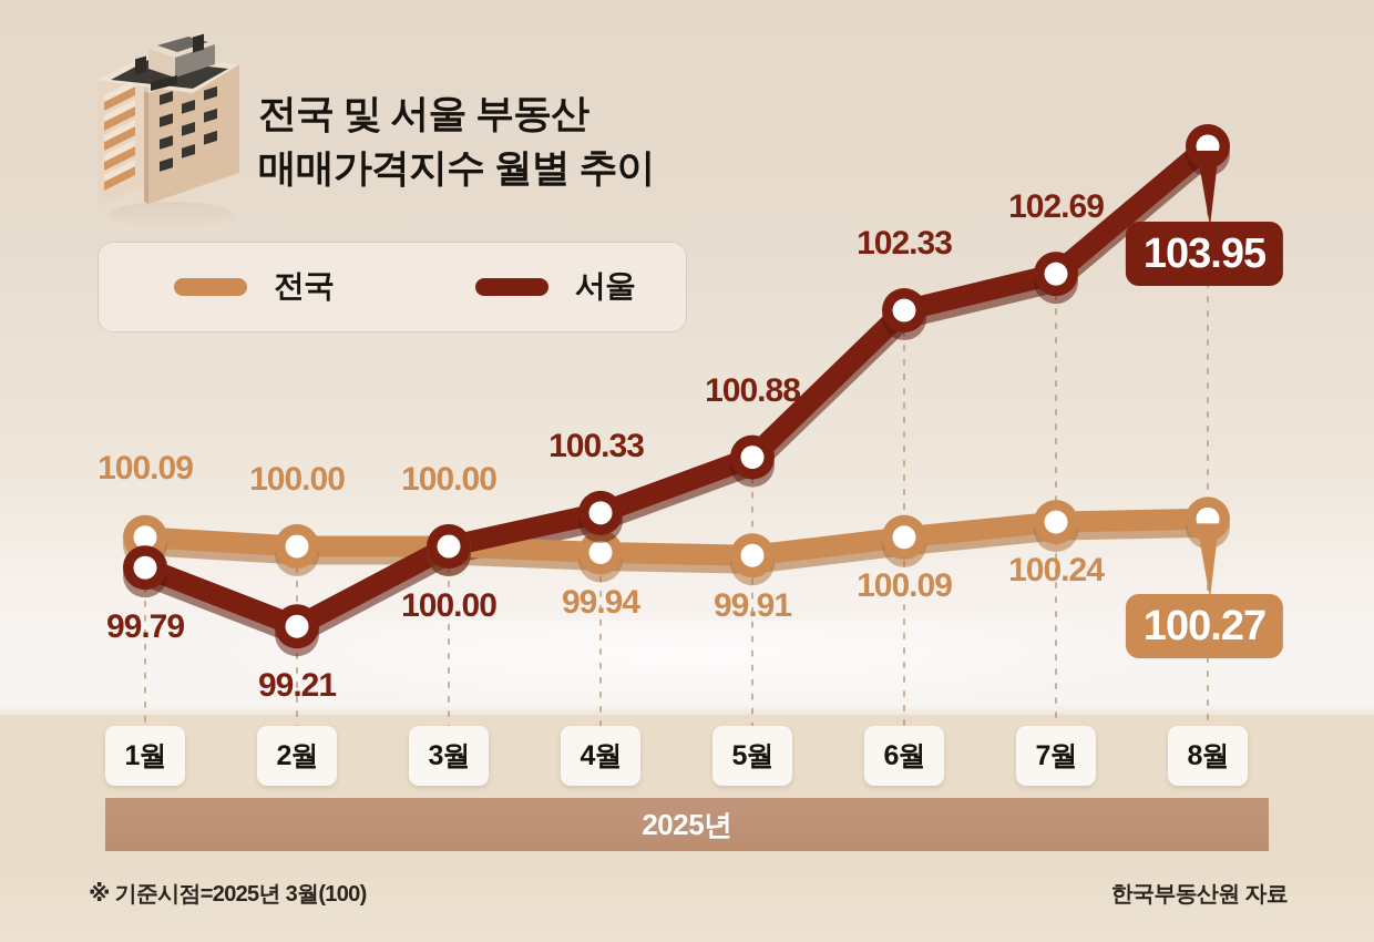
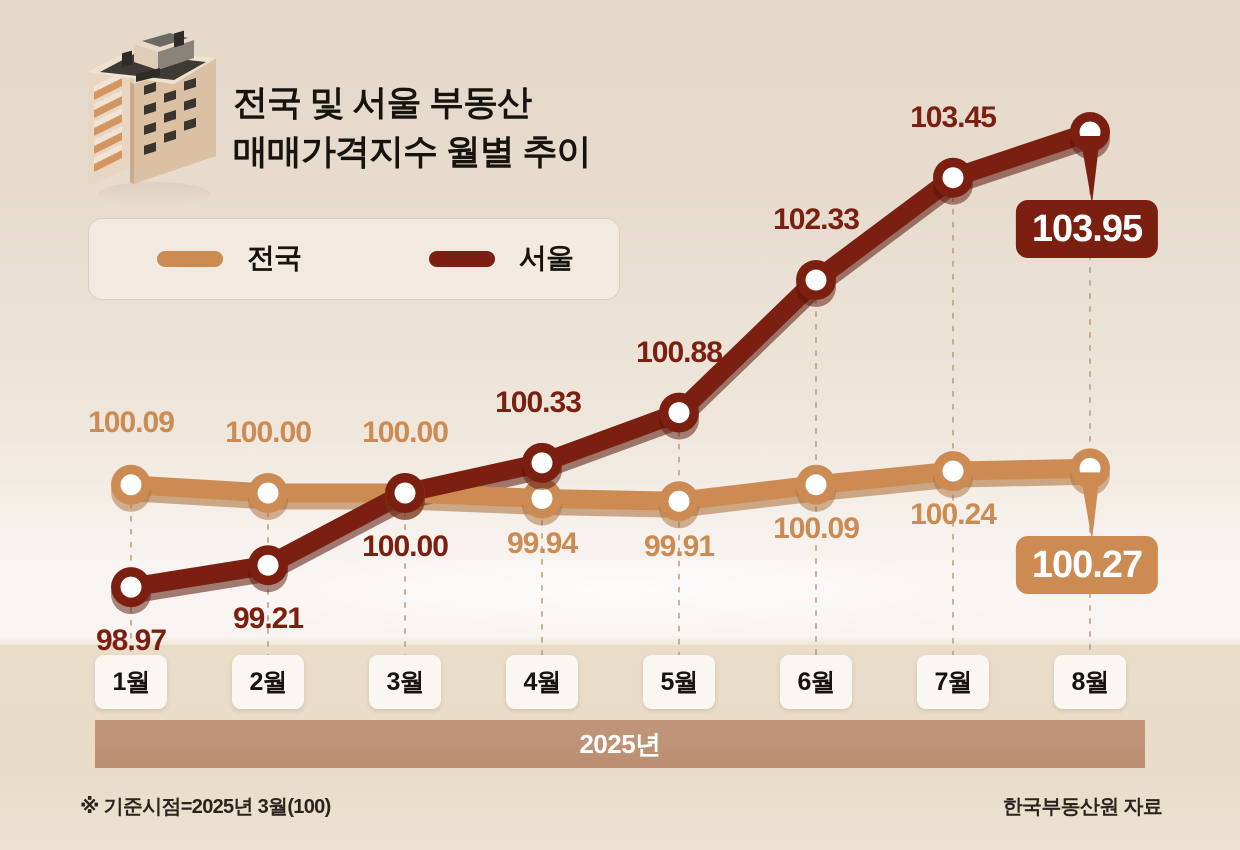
서울/1월: 99.79 -> 98.97
서울/7월: 102.69 -> 103.45
